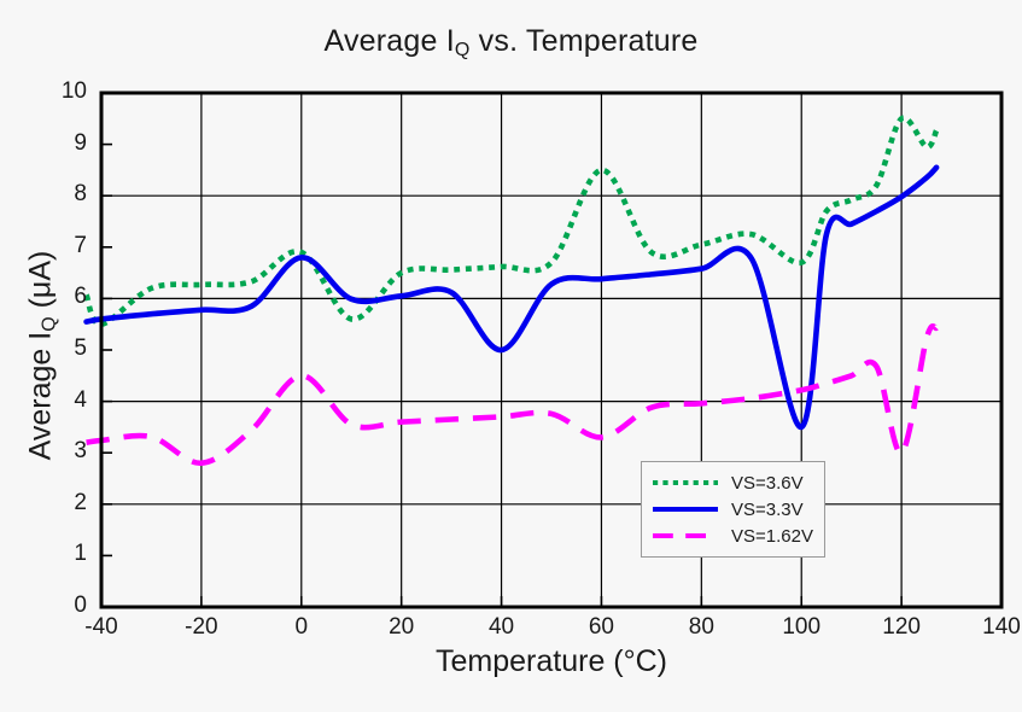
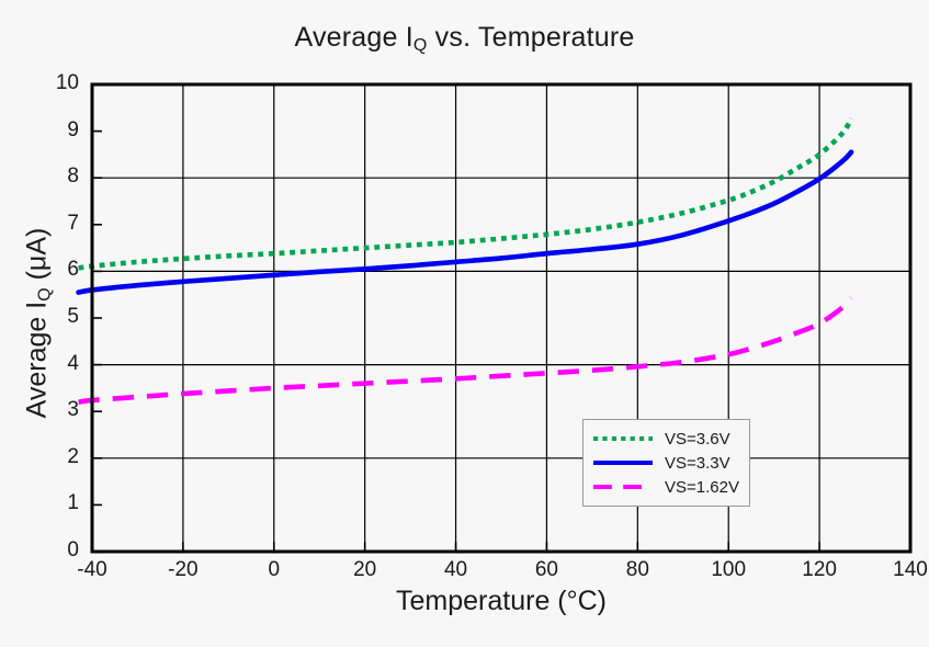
VS=3.6V/-40: 5.5 -> 6.1
VS=1.62V/-20: 2.8 -> 3.4
VS=3.6V/0: 6.9 -> 6.4
VS=3.3V/0: 6.8 -> 5.9
VS=1.62V/0: 4.5 -> 3.5
VS=3.6V/10: 5.6 -> 6.4
VS=3.3V/40: 5.0 -> 6.2
VS=3.6V/60: 8.5 -> 6.8
VS=1.62V/60: 3.3 -> 3.8
VS=3.6V/100: 6.7 -> 7.5
VS=3.3V/100: 3.5 -> 7.1
VS=3.6V/120: 9.5 -> 8.5
VS=1.62V/120: 3.0 -> 4.9
